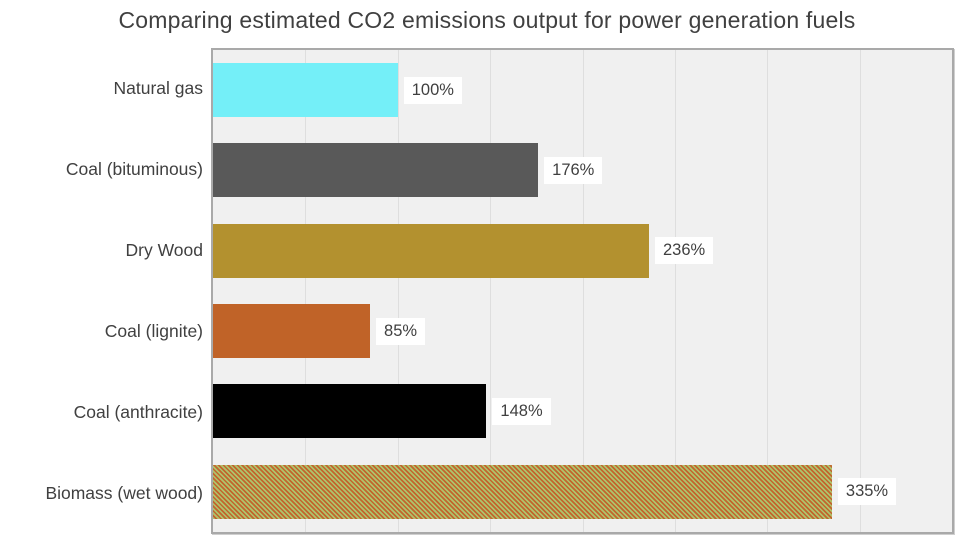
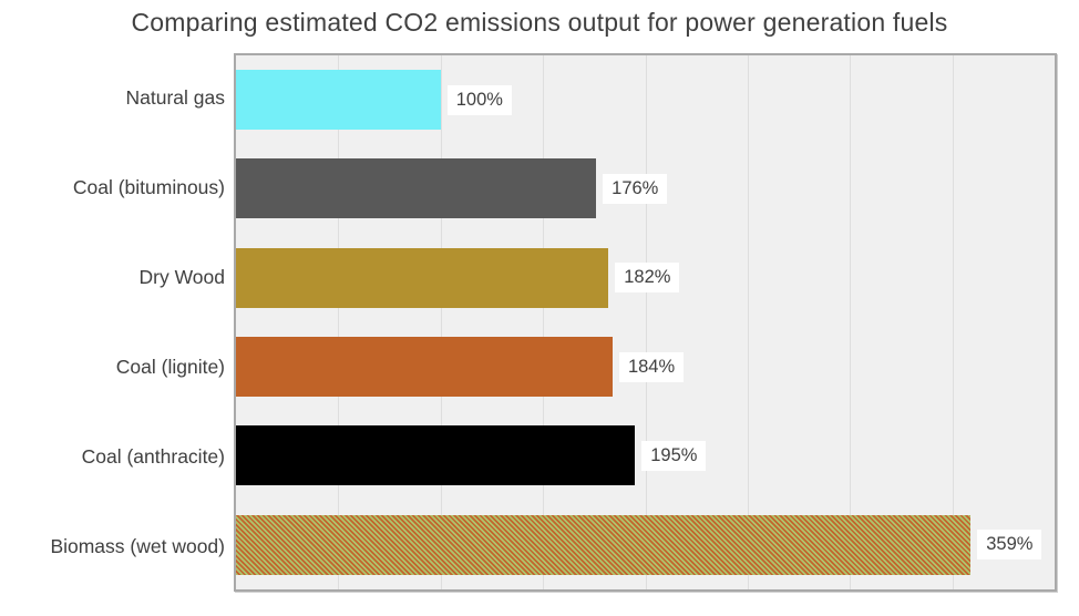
Dry Wood: 236% -> 182%
Coal (lignite): 85% -> 184%
Coal (anthracite): 148% -> 195%
Biomass (wet wood): 335% -> 359%
